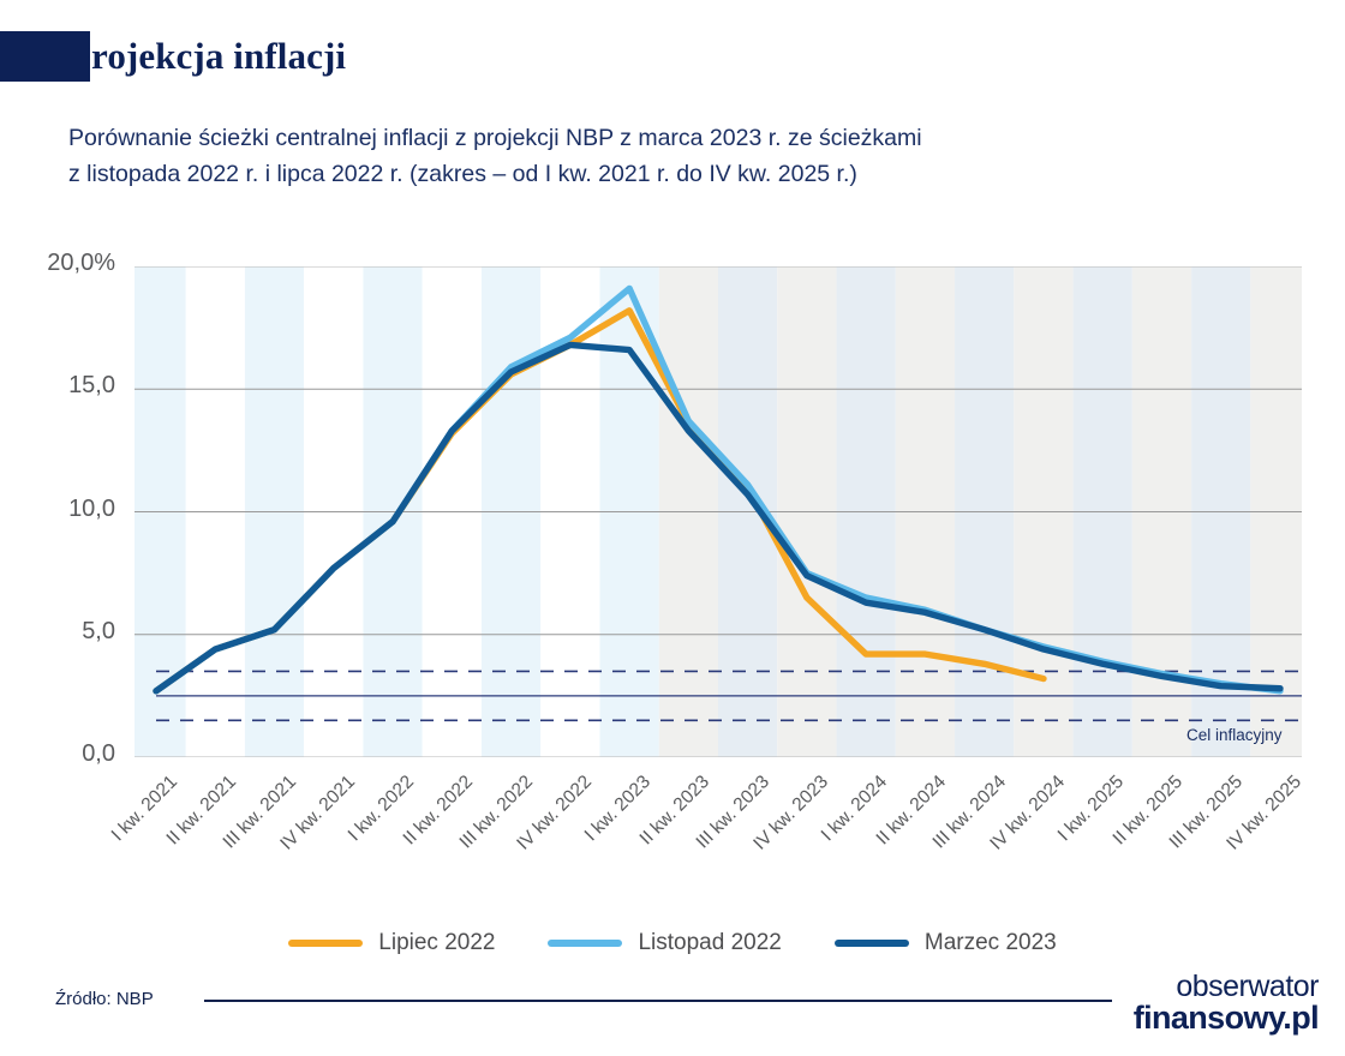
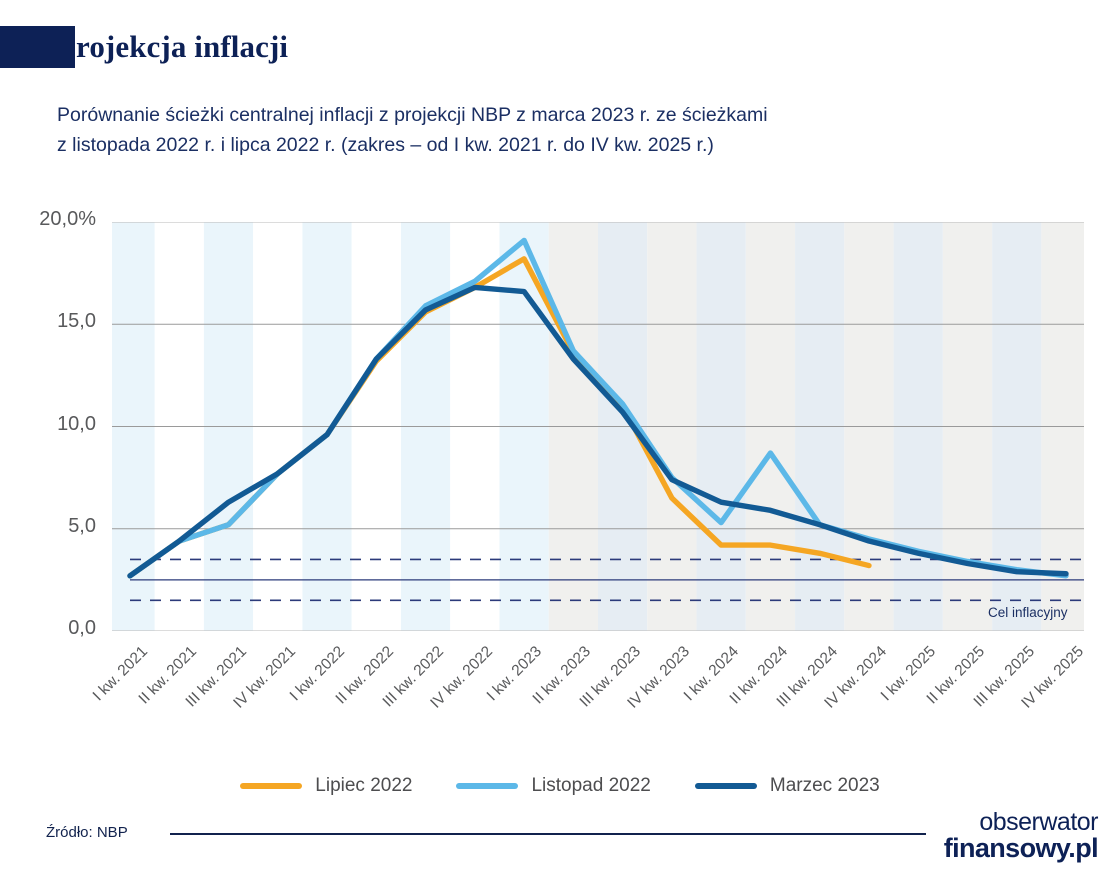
Marzec 2023/III kw. 2021: 5,2% -> 6,3%
Listopad 2022/I kw. 2024: 6,5% -> 5,3%
Listopad 2022/II kw. 2024: 6,0% -> 8,7%
